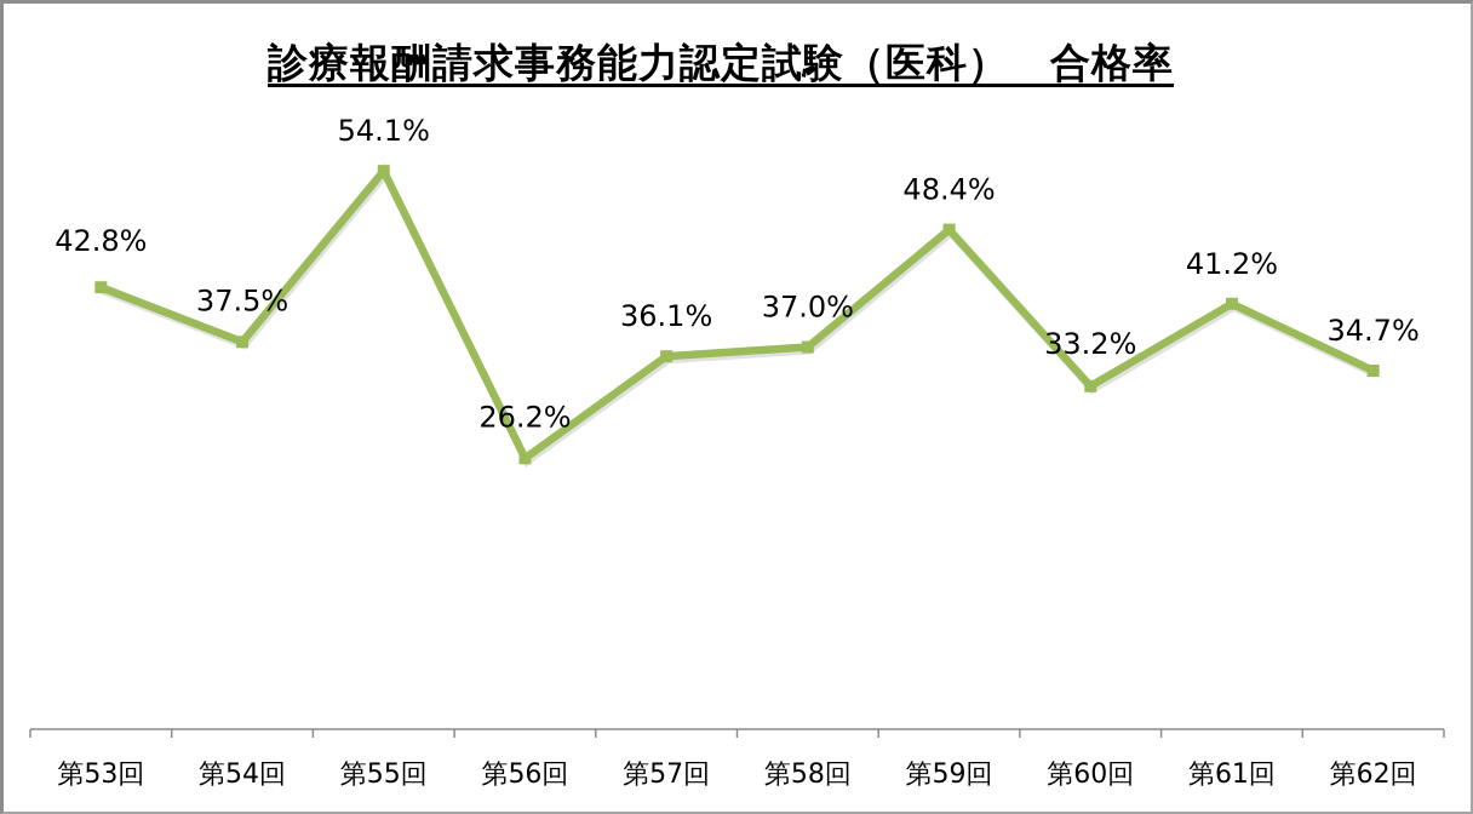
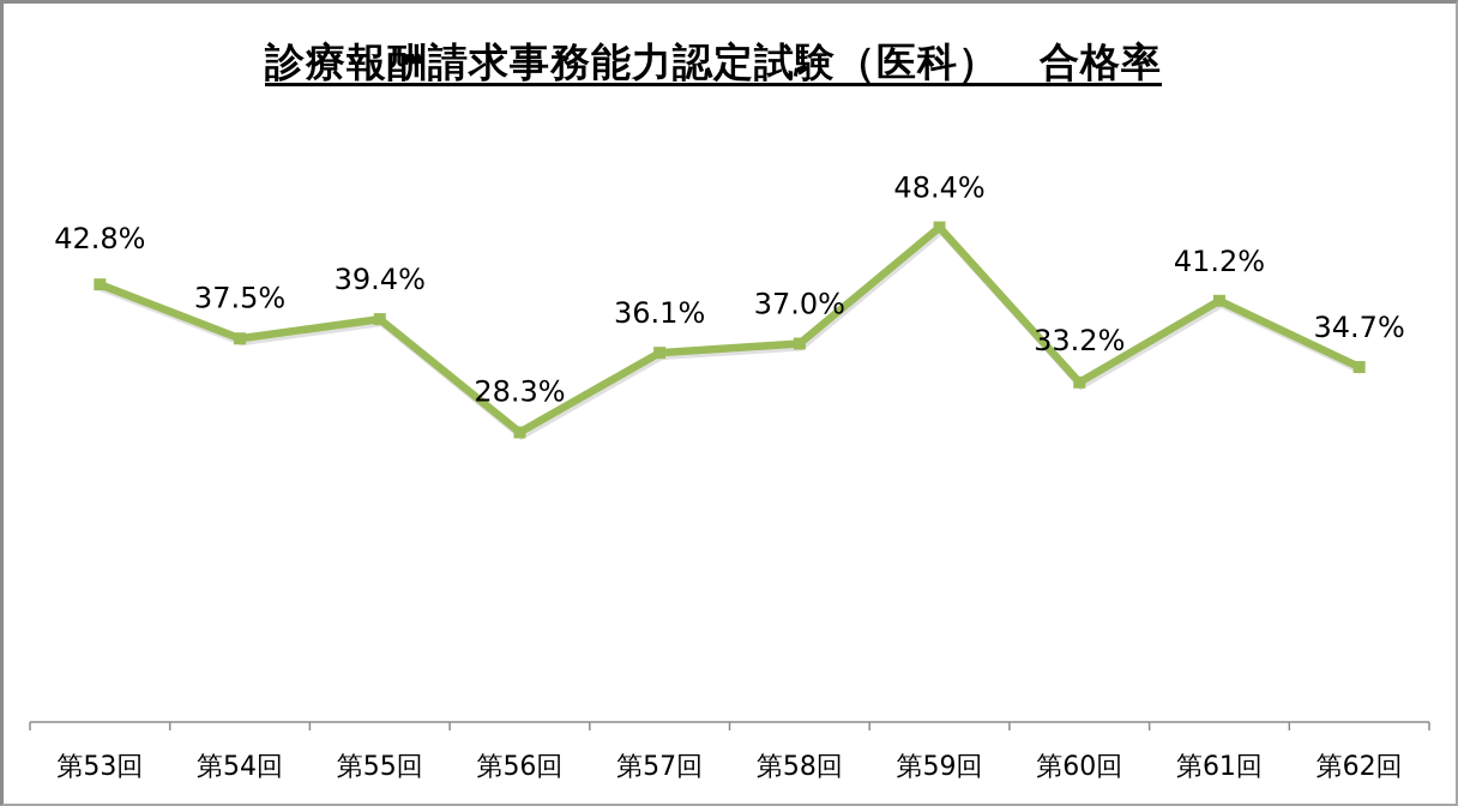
第55回: 54.1% -> 39.4%
第56回: 26.2% -> 28.3%
